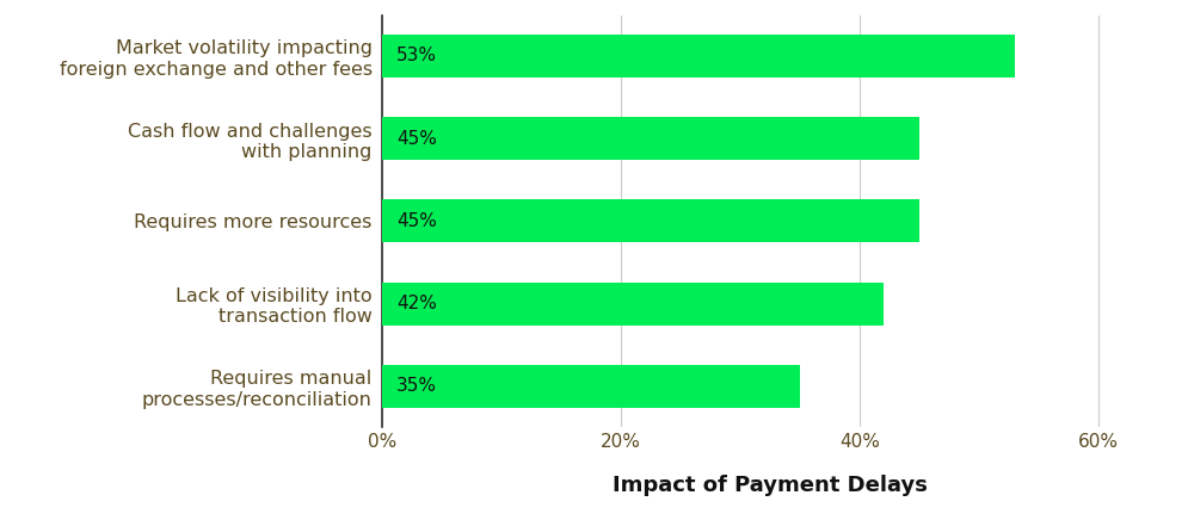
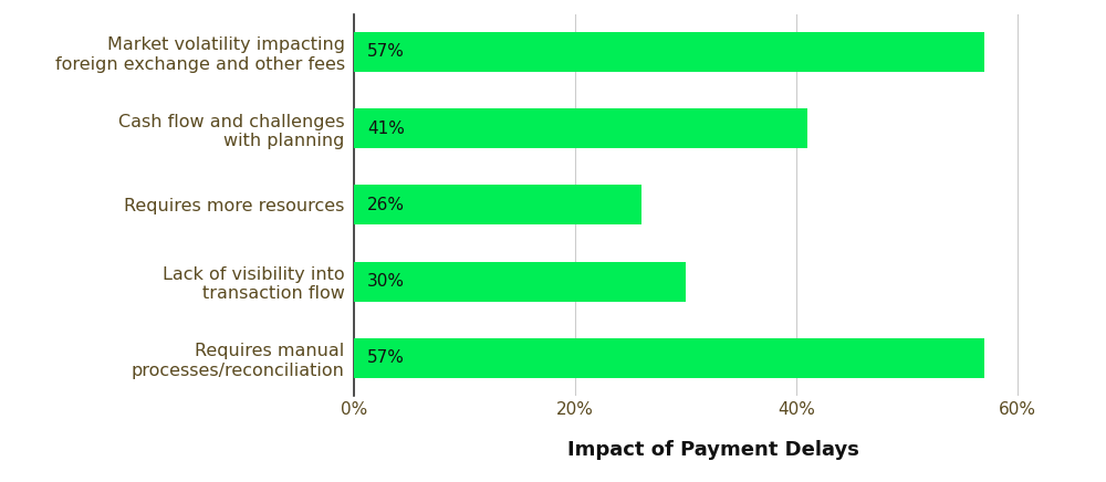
Market volatility impacting foreign exchange and other fees: 53% -> 57%
Cash flow and challenges with planning: 45% -> 41%
Requires more resources: 45% -> 26%
Lack of visibility into transaction flow: 42% -> 30%
Requires manual processes/reconciliation: 35% -> 57%
